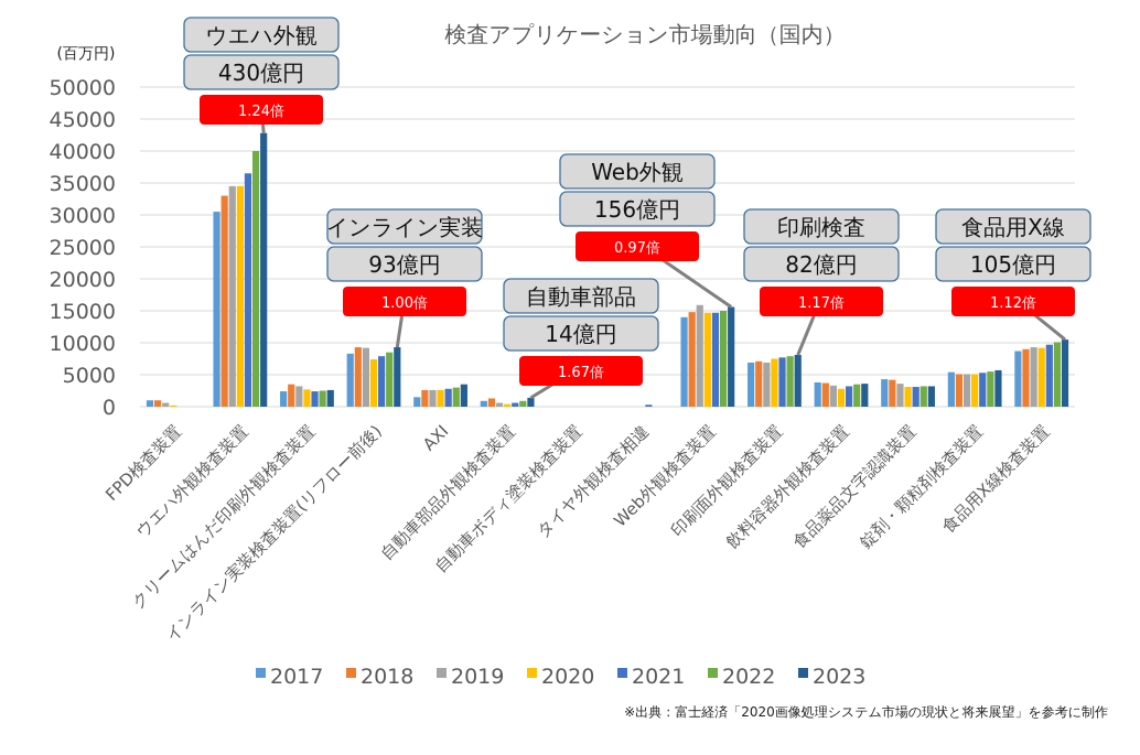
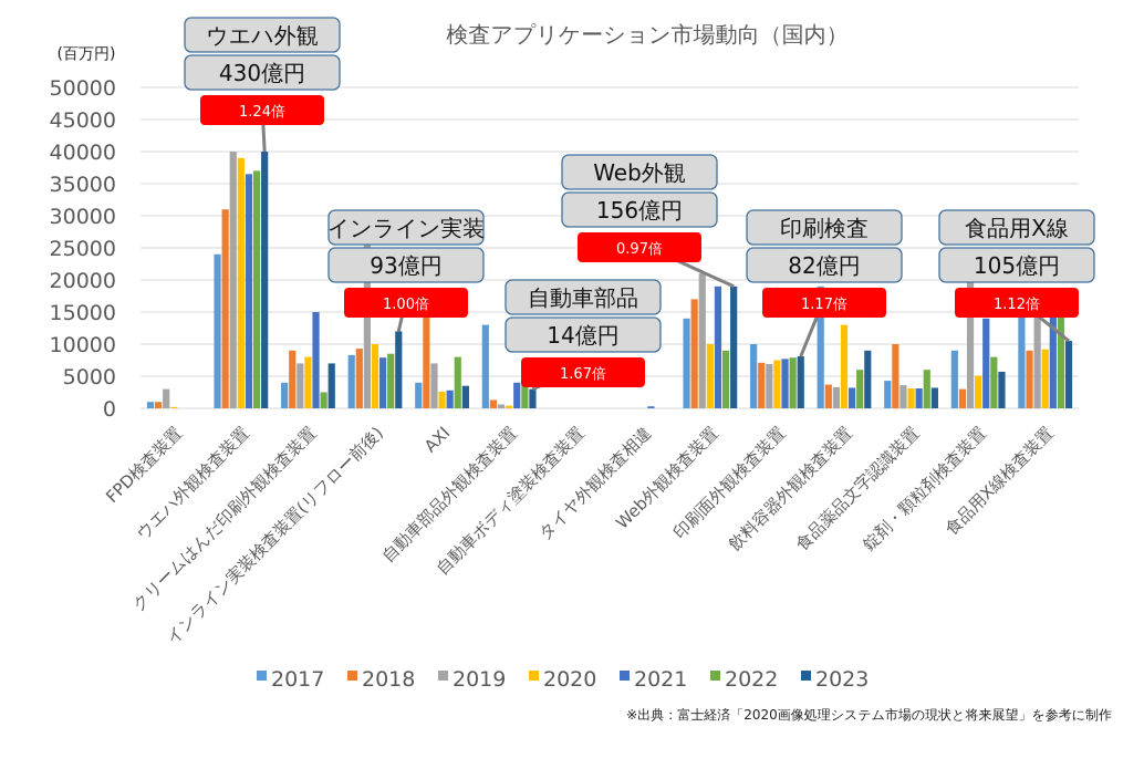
2019/FPD検査装置: 1000 -> 3000
2017/ウエハ外観検査装置: 30000 -> 24000
2018/ウエハ外観検査装置: 33000 -> 31000
2019/ウエハ外観検査装置: 34000 -> 40000
2020/ウエハ外観検査装置: 34000 -> 39000
2022/ウエハ外観検査装置: 40000 -> 37000
2023/ウエハ外観検査装置: 43000 -> 40000
2017/クリームはんだ印刷外観検査装置: 2000 -> 4000
2018/クリームはんだ印刷外観検査装置: 4000 -> 9000
2019/クリームはんだ印刷外観検査装置: 3000 -> 7000
2020/クリームはんだ印刷外観検査装置: 3000 -> 8000
2021/クリームはんだ印刷外観検査装置: 2000 -> 15000
2023/クリームはんだ印刷外観検査装置: 3000 -> 7000
2019/インライン実装検査装置(リフロー前後): 9000 -> 28000
2020/インライン実装検査装置(リフロー前後): 7000 -> 10000
2023/インライン実装検査装置(リフロー前後): 9000 -> 12000
2017/AXI: 2000 -> 4000
2018/AXI: 3000 -> 17000
2019/AXI: 3000 -> 7000
2022/AXI: 3000 -> 8000
2017/自動車部品外観検査装置: 1000 -> 13000
2021/自動車部品外観検査装置: 1000 -> 4000
2022/自動車部品外観検査装置: 1000 -> 6000
2023/自動車部品外観検査装置: 1000 -> 3000
2018/Web外観検査装置: 15000 -> 17000
2019/Web外観検査装置: 16000 -> 21000
2020/Web外観検査装置: 15000 -> 10000
2021/Web外観検査装置: 15000 -> 19000
2022/Web外観検査装置: 15000 -> 9000
2023/Web外観検査装置: 16000 -> 19000
2017/印刷面外観検査装置: 7000 -> 10000
2017/飲料容器外観検査装置: 4000 -> 19000
2020/飲料容器外観検査装置: 3000 -> 13000
2022/飲料容器外観検査装置: 4000 -> 6000
2023/飲料容器外観検査装置: 4000 -> 9000
2018/食品薬品文字認識装置: 4000 -> 10000
2022/食品薬品文字認識装置: 3000 -> 6000
2017/錠剤・顆粒剤検査装置: 5000 -> 9000
2018/錠剤・顆粒剤検査装置: 5000 -> 3000
2019/錠剤・顆粒剤検査装置: 5000 -> 24000
2021/錠剤・顆粒剤検査装置: 5000 -> 14000
2022/錠剤・顆粒剤検査装置: 6000 -> 8000
2017/食品用X線検査装置: 9000 -> 16000
2019/食品用X線検査装置: 9000 -> 16000
2021/食品用X線検査装置: 10000 -> 15000
2022/食品用X線検査装置: 10000 -> 16000
